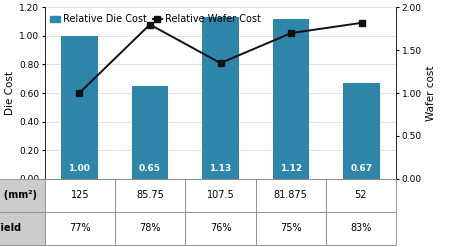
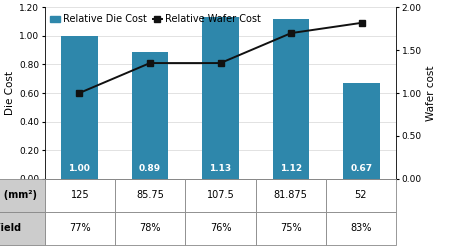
Relative Die Cost/iN5-2D: 0.65 -> 0.89
Relative Wafer Cost/iN5-2D: 1.80 -> 1.35
